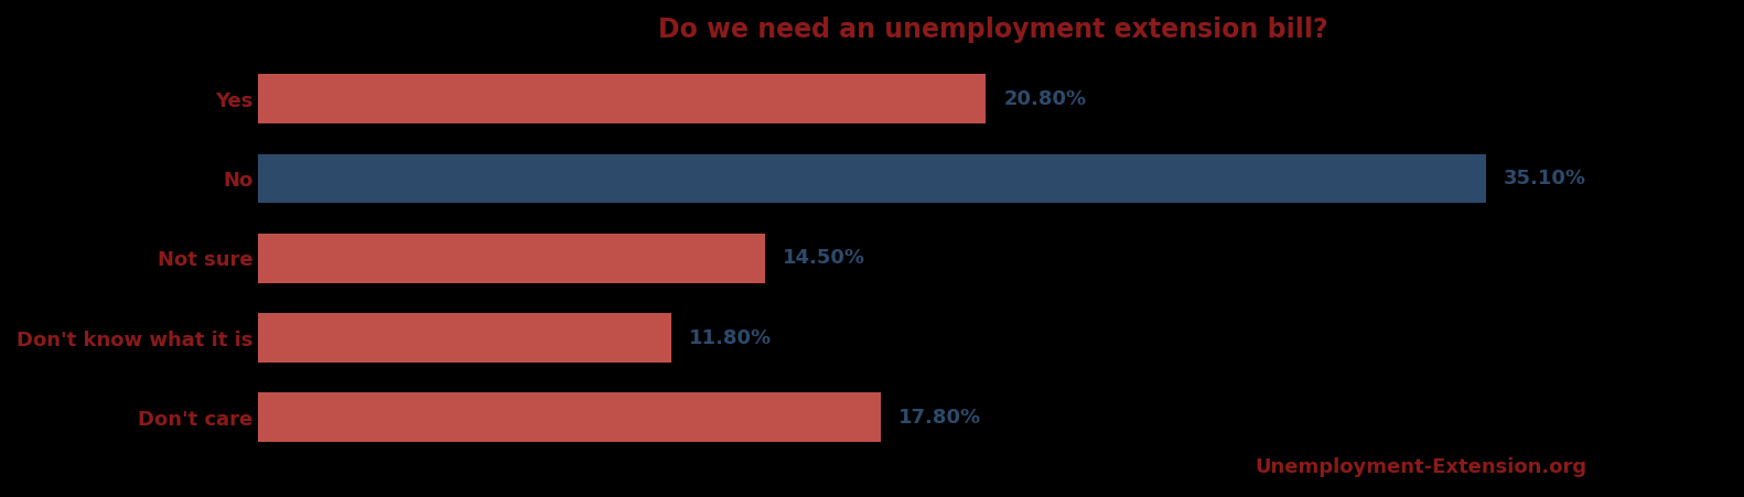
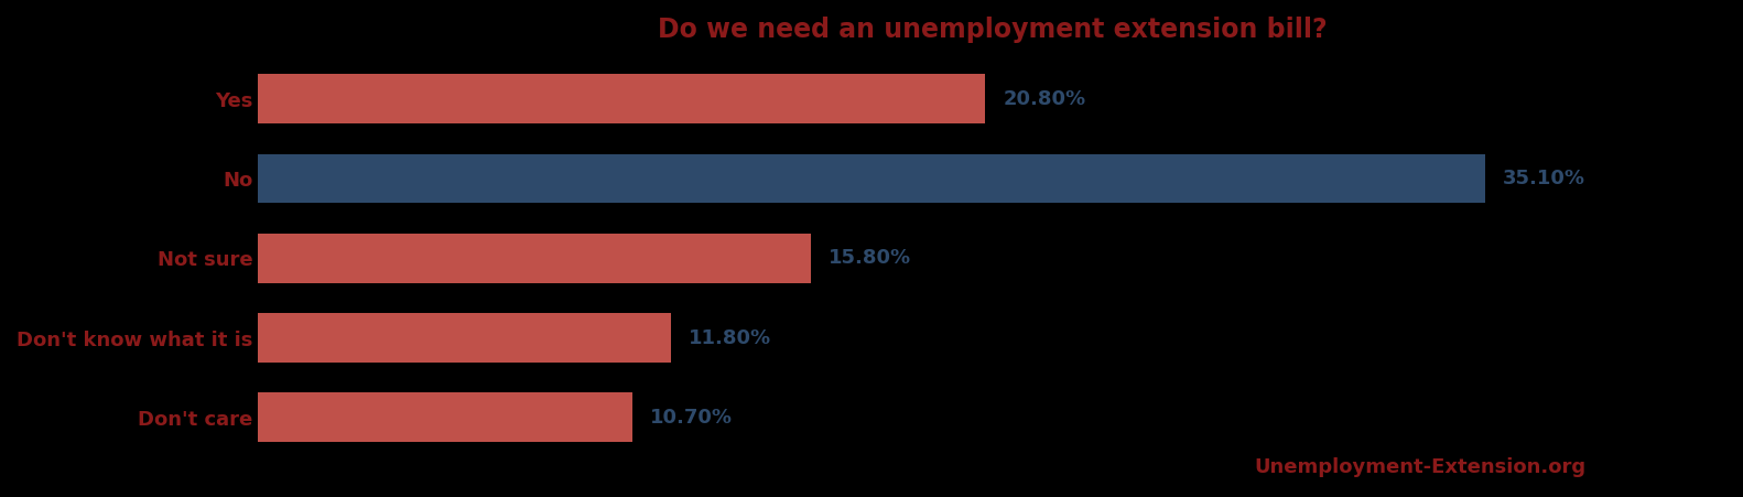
Not sure: 14.50% -> 15.80%
Don't care: 17.80% -> 10.70%
